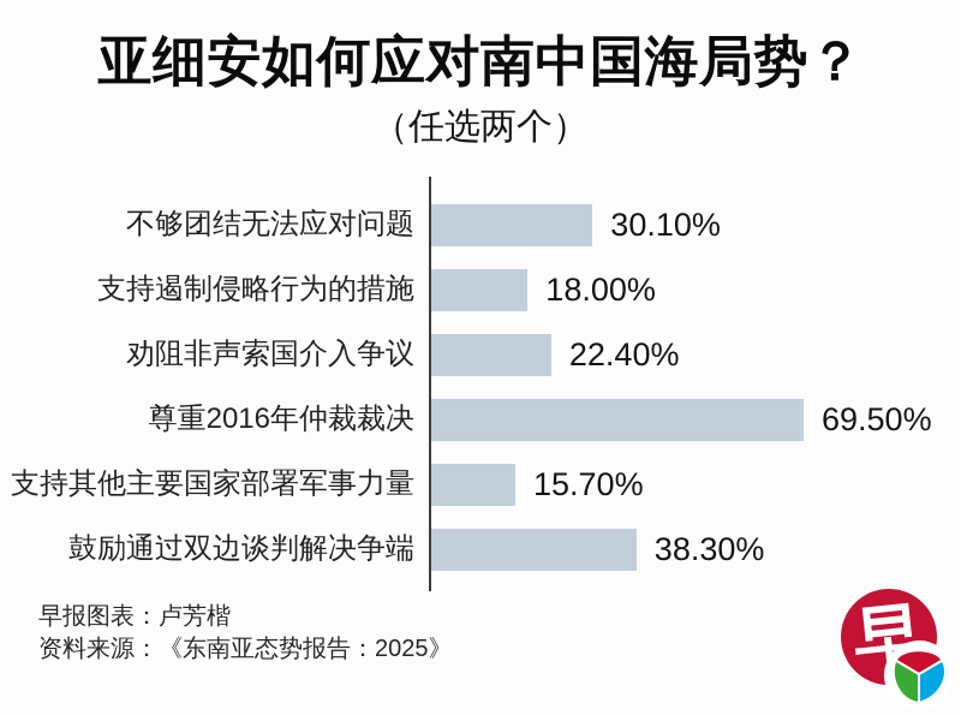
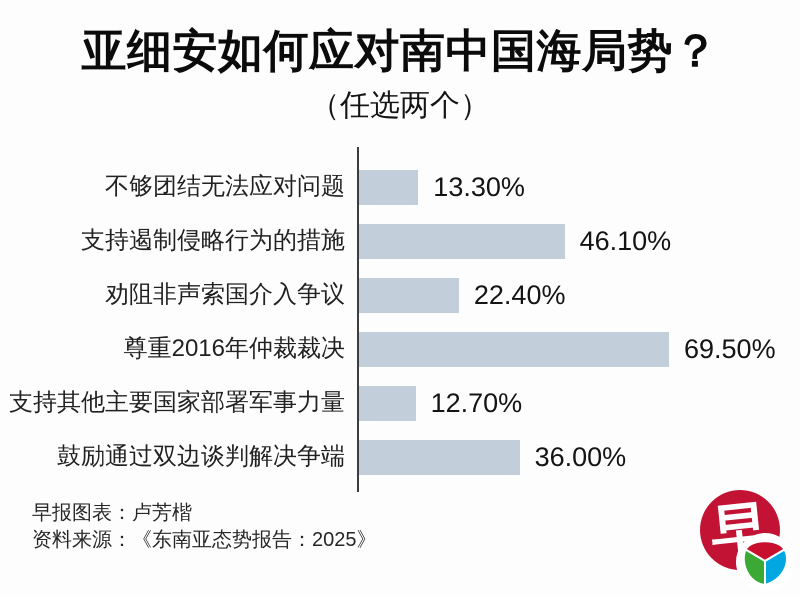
不够团结无法应对问题: 30.10% -> 13.30%
支持遏制侵略行为的措施: 18.00% -> 46.10%
支持其他主要国家部署军事力量: 15.70% -> 12.70%
鼓励通过双边谈判解决争端: 38.30% -> 36.00%
